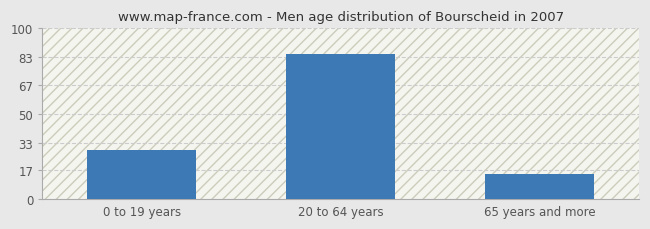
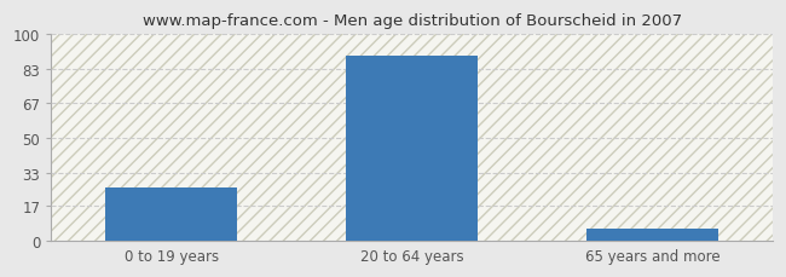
0 to 19 years: 29 -> 26
20 to 64 years: 85 -> 90
65 years and more: 15 -> 6
